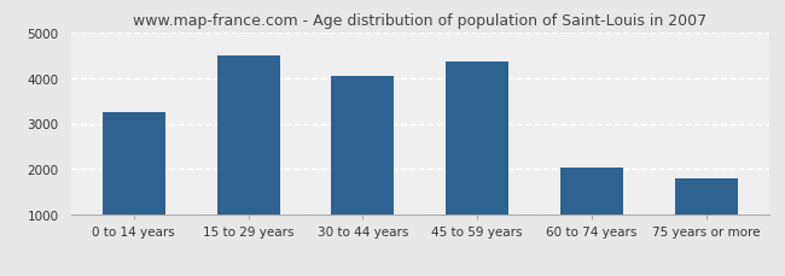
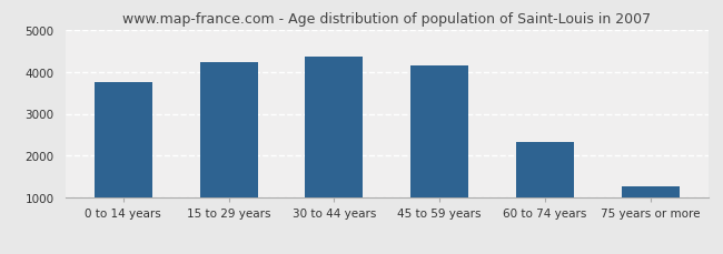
0 to 14 years: 3250 -> 3740
15 to 29 years: 4500 -> 4220
30 to 44 years: 4050 -> 4350
45 to 59 years: 4350 -> 4150
60 to 74 years: 2050 -> 2340
75 years or more: 1800 -> 1270
